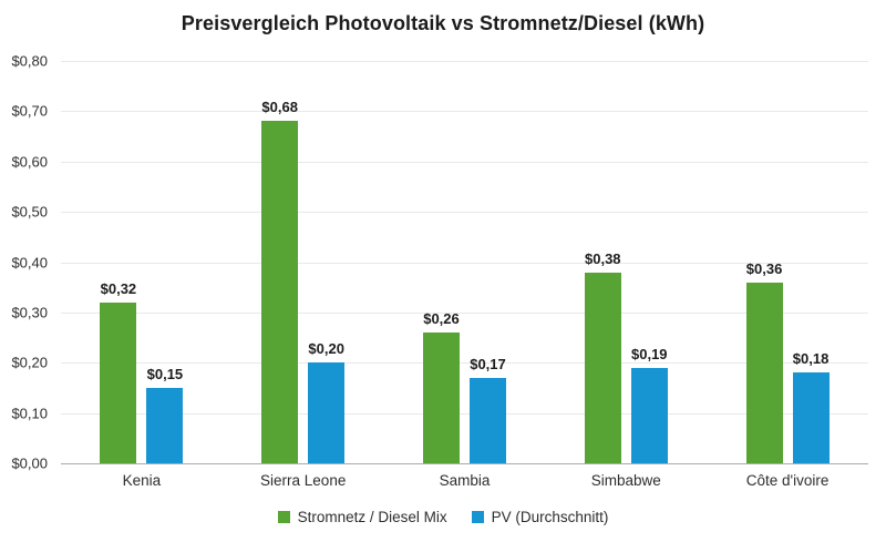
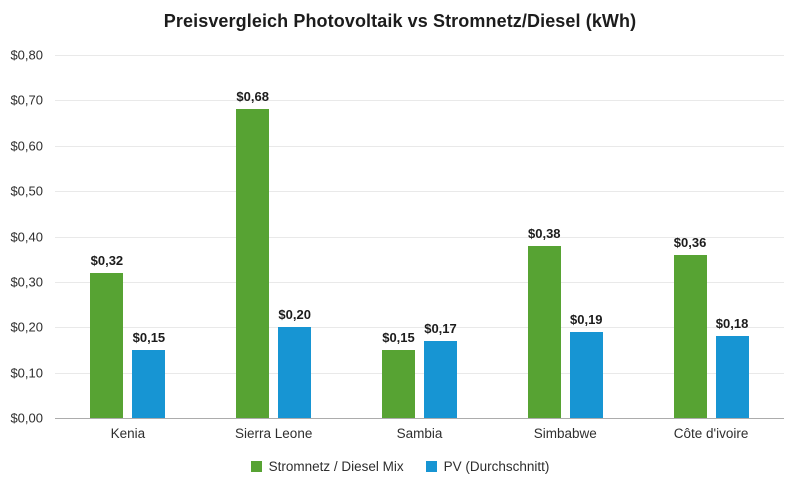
Stromnetz / Diesel Mix/Sambia: $0,26 -> $0,15
